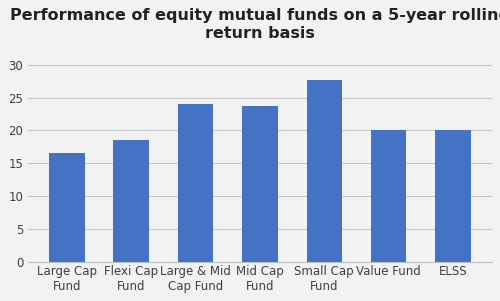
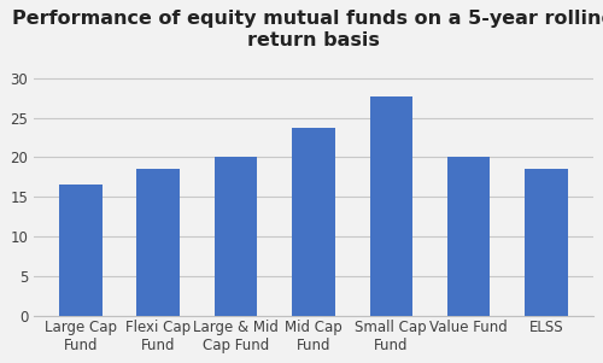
Large & Mid Cap Fund: 24.0 -> 20.1
ELSS: 20.0 -> 18.5
